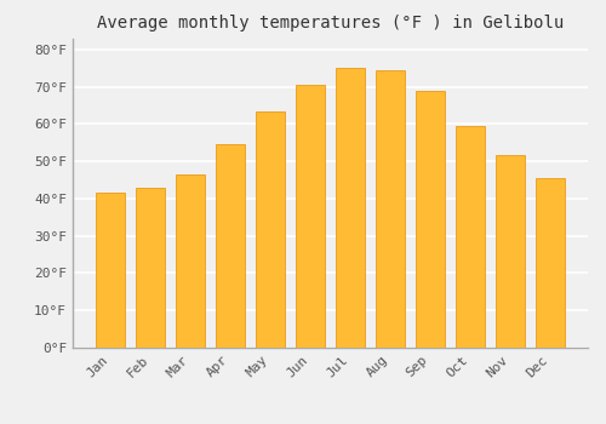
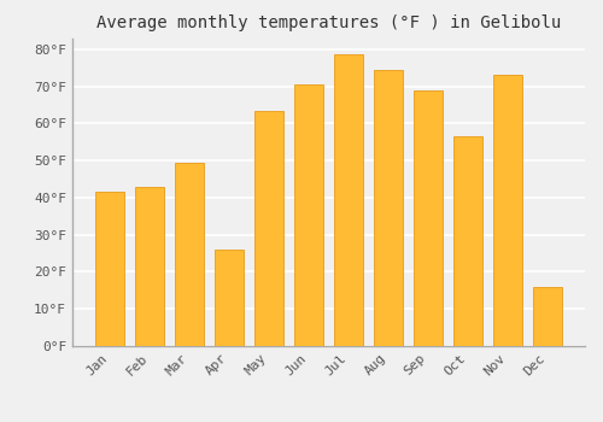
Mar: 46.5°F -> 49.5°F
Apr: 54.5°F -> 26.0°F
Jul: 75.0°F -> 78.5°F
Oct: 59.5°F -> 56.5°F
Nov: 51.5°F -> 73.0°F
Dec: 45.5°F -> 16.0°F
